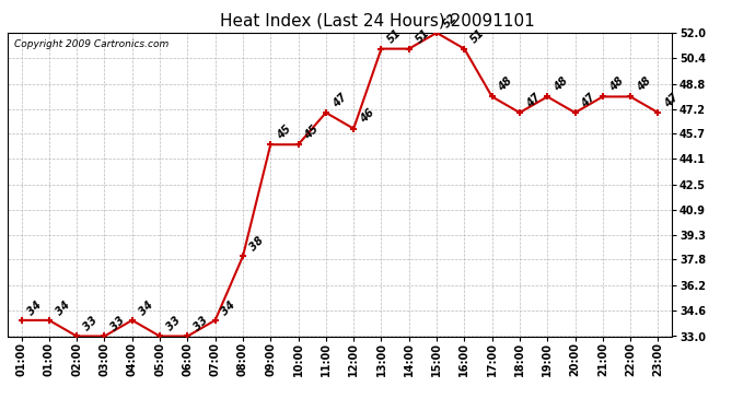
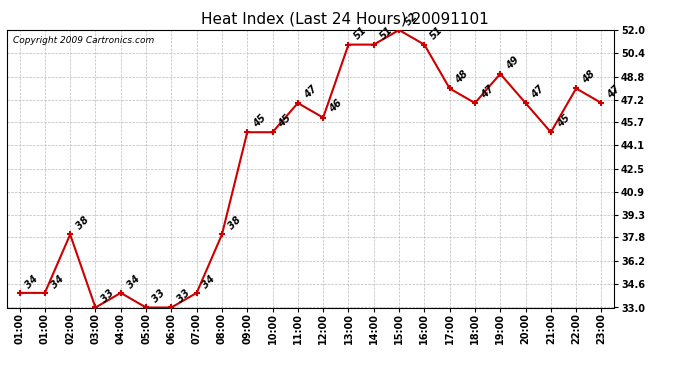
02:00: 33 -> 38
19:00: 48 -> 49
21:00: 48 -> 45
